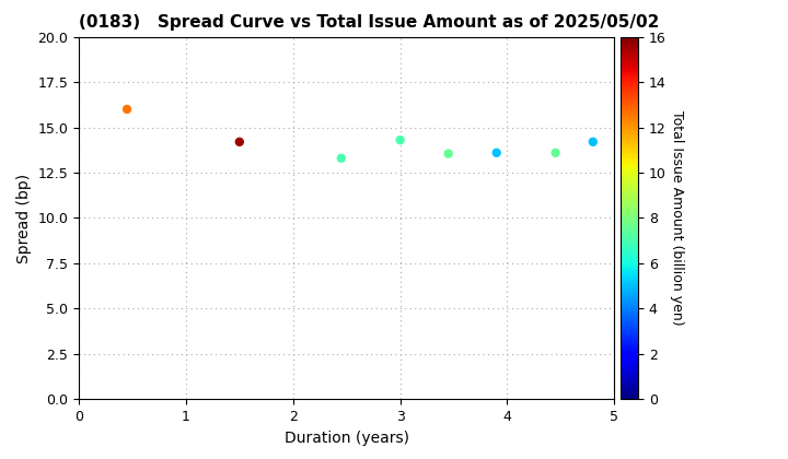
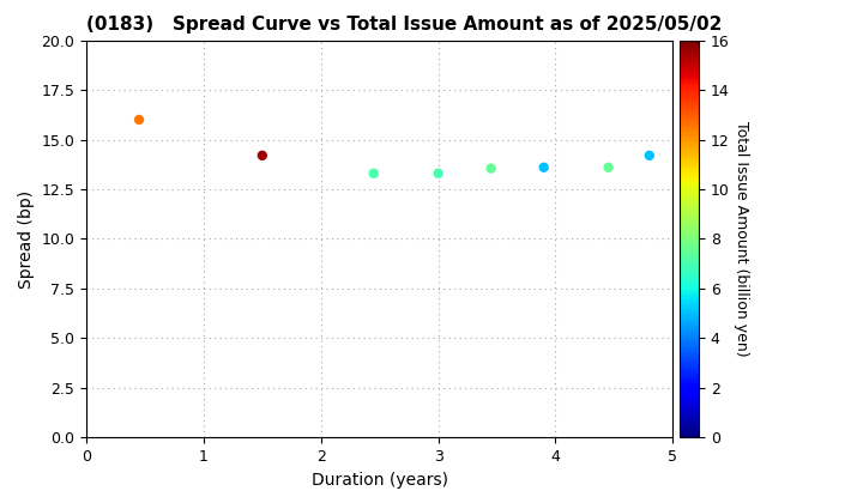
3: 14.3 -> 13.3
